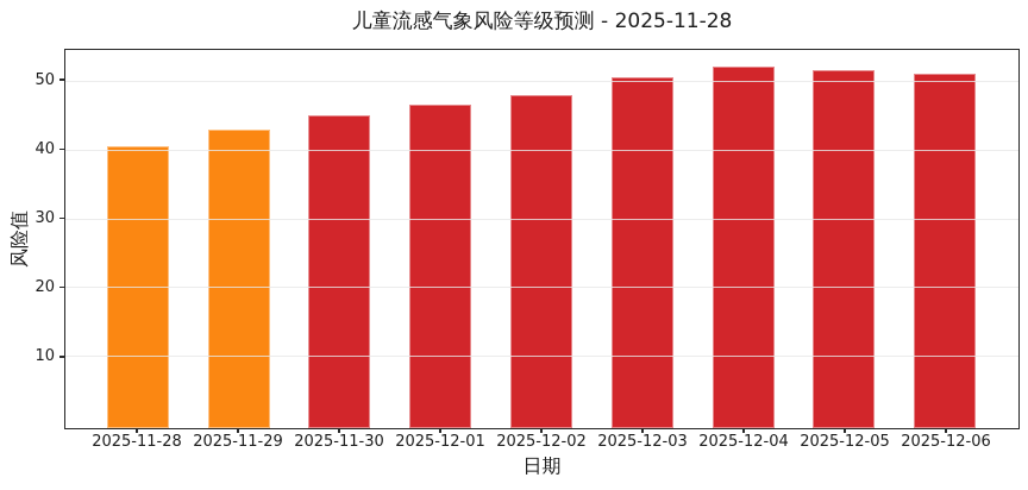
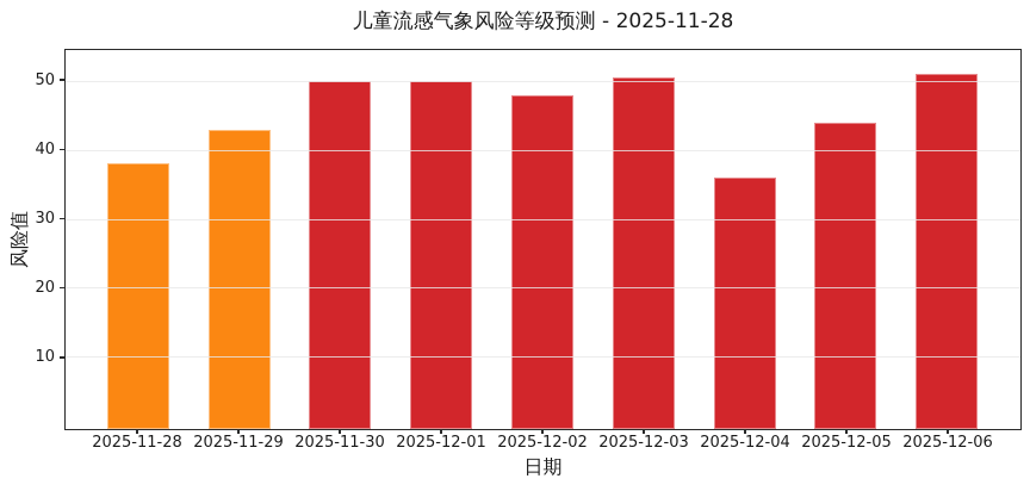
2025-11-28: 40 -> 38
2025-11-30: 45 -> 50
2025-12-01: 46 -> 50
2025-12-04: 52 -> 36
2025-12-05: 52 -> 44
